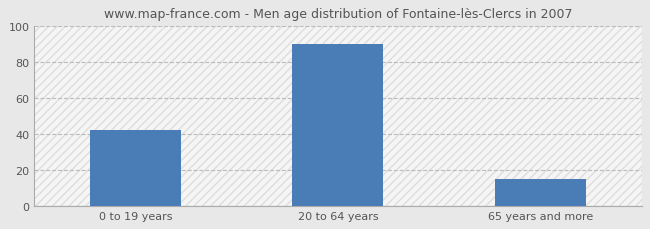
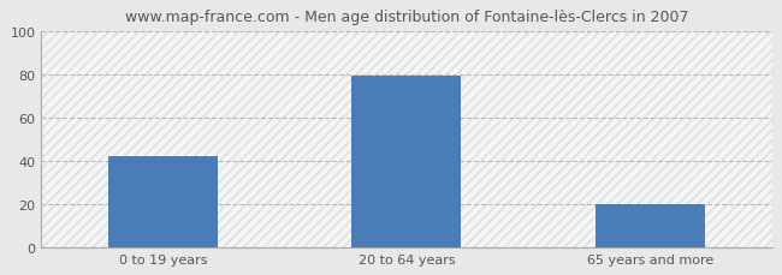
20 to 64 years: 90 -> 79
65 years and more: 15 -> 20
